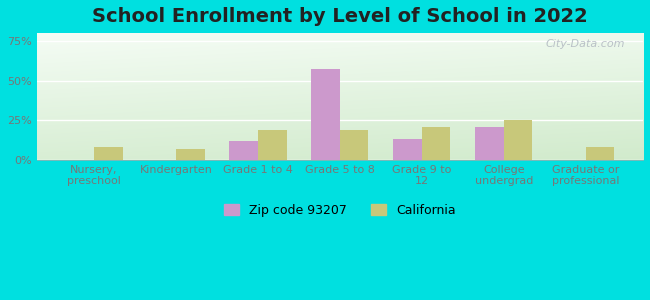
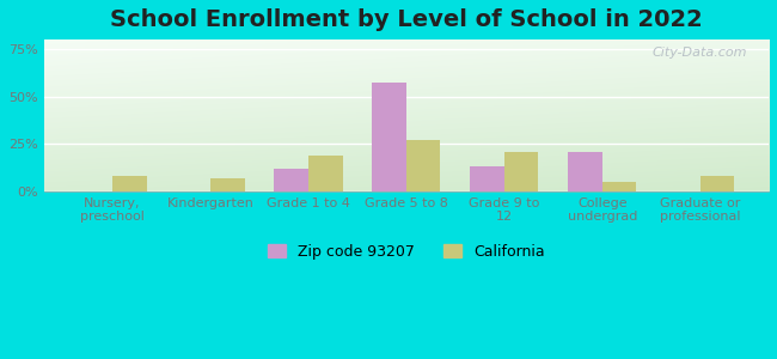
California/Grade 5 to 8: 19% -> 27%
California/College undergrad: 25% -> 5%
